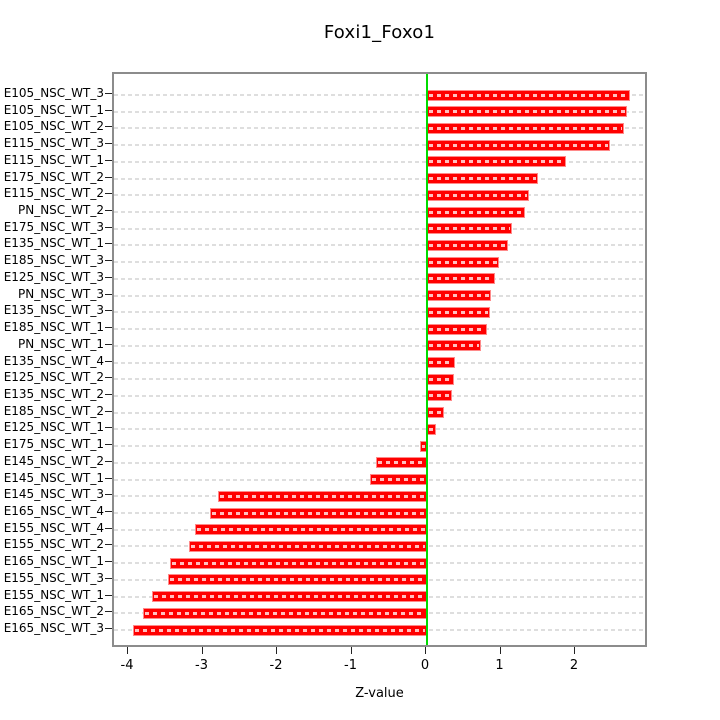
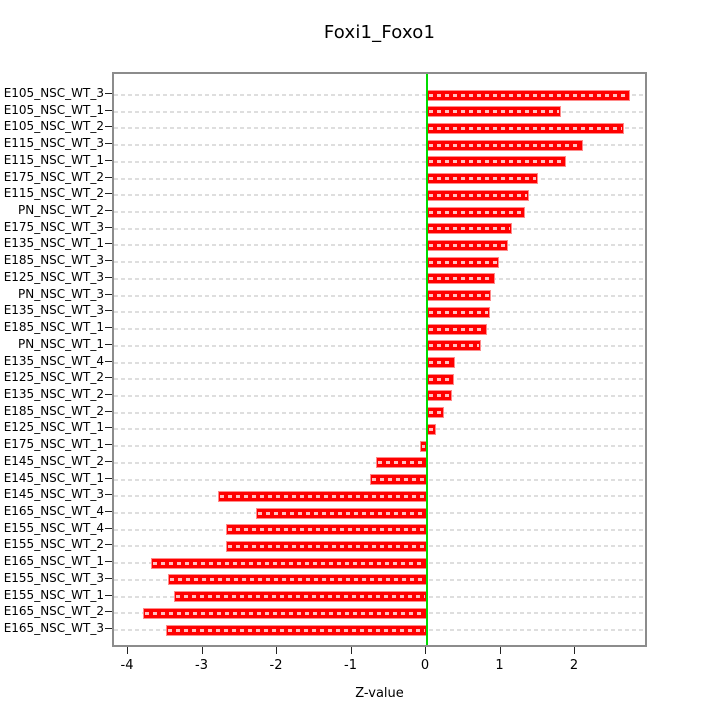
E105_NSC_WT_1: 2.7 -> 1.8
E115_NSC_WT_3: 2.5 -> 2.1
E165_NSC_WT_4: -2.9 -> -2.3
E155_NSC_WT_4: -3.1 -> -2.7
E155_NSC_WT_2: -3.2 -> -2.7
E165_NSC_WT_1: -3.5 -> -3.7
E155_NSC_WT_1: -3.7 -> -3.4
E165_NSC_WT_3: -4.0 -> -3.5
